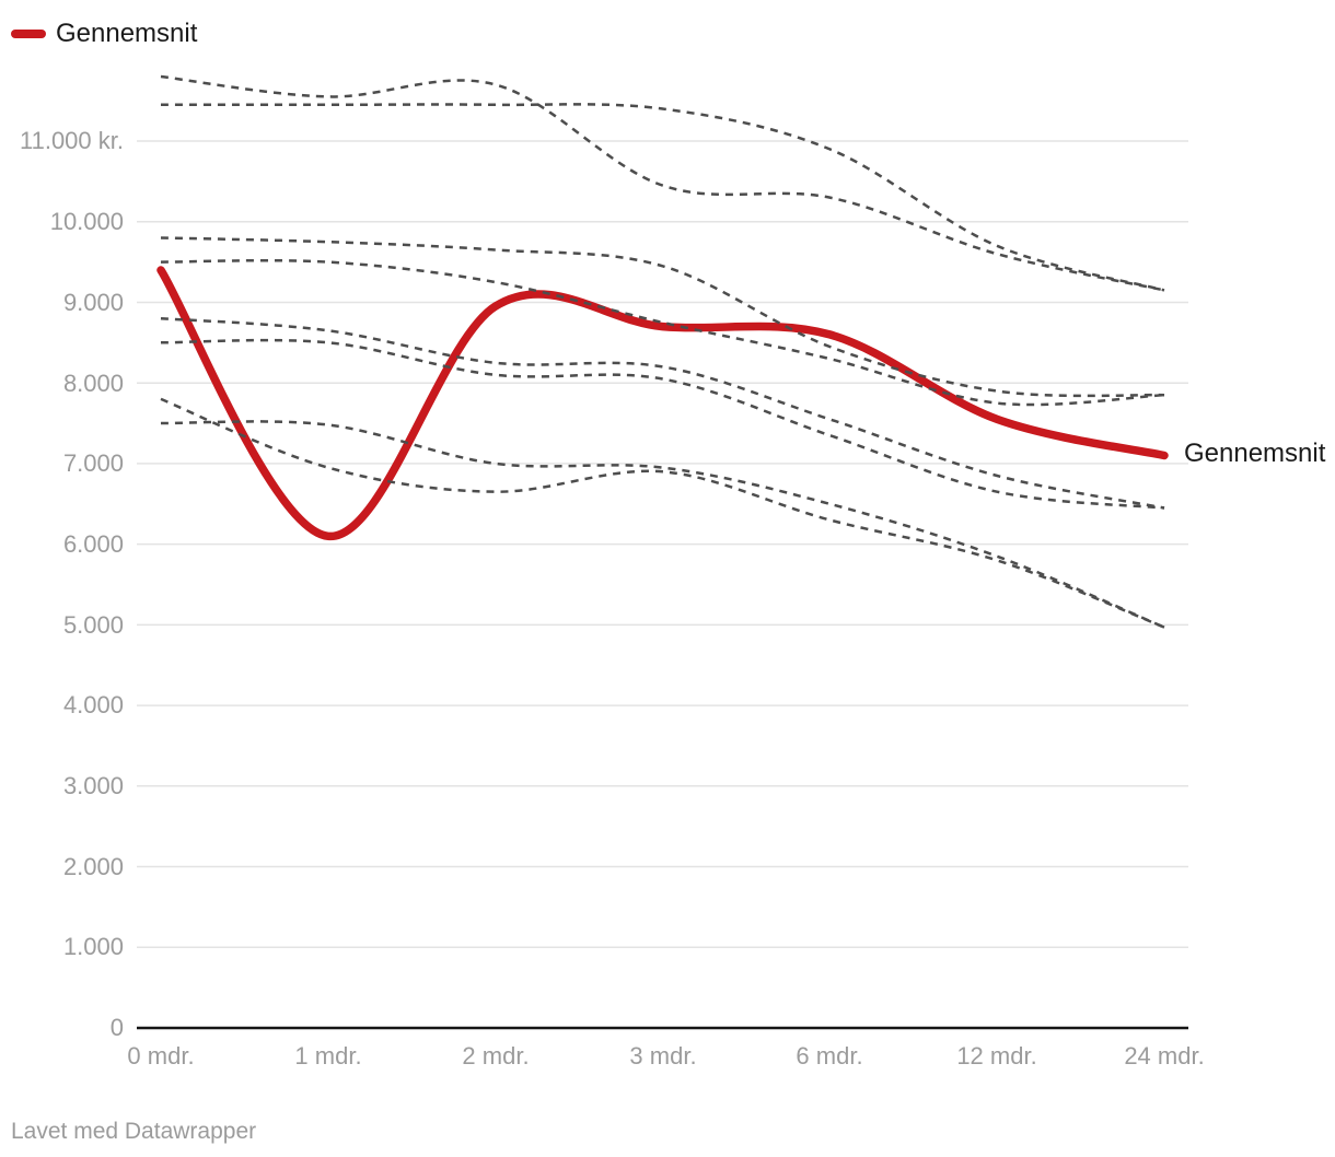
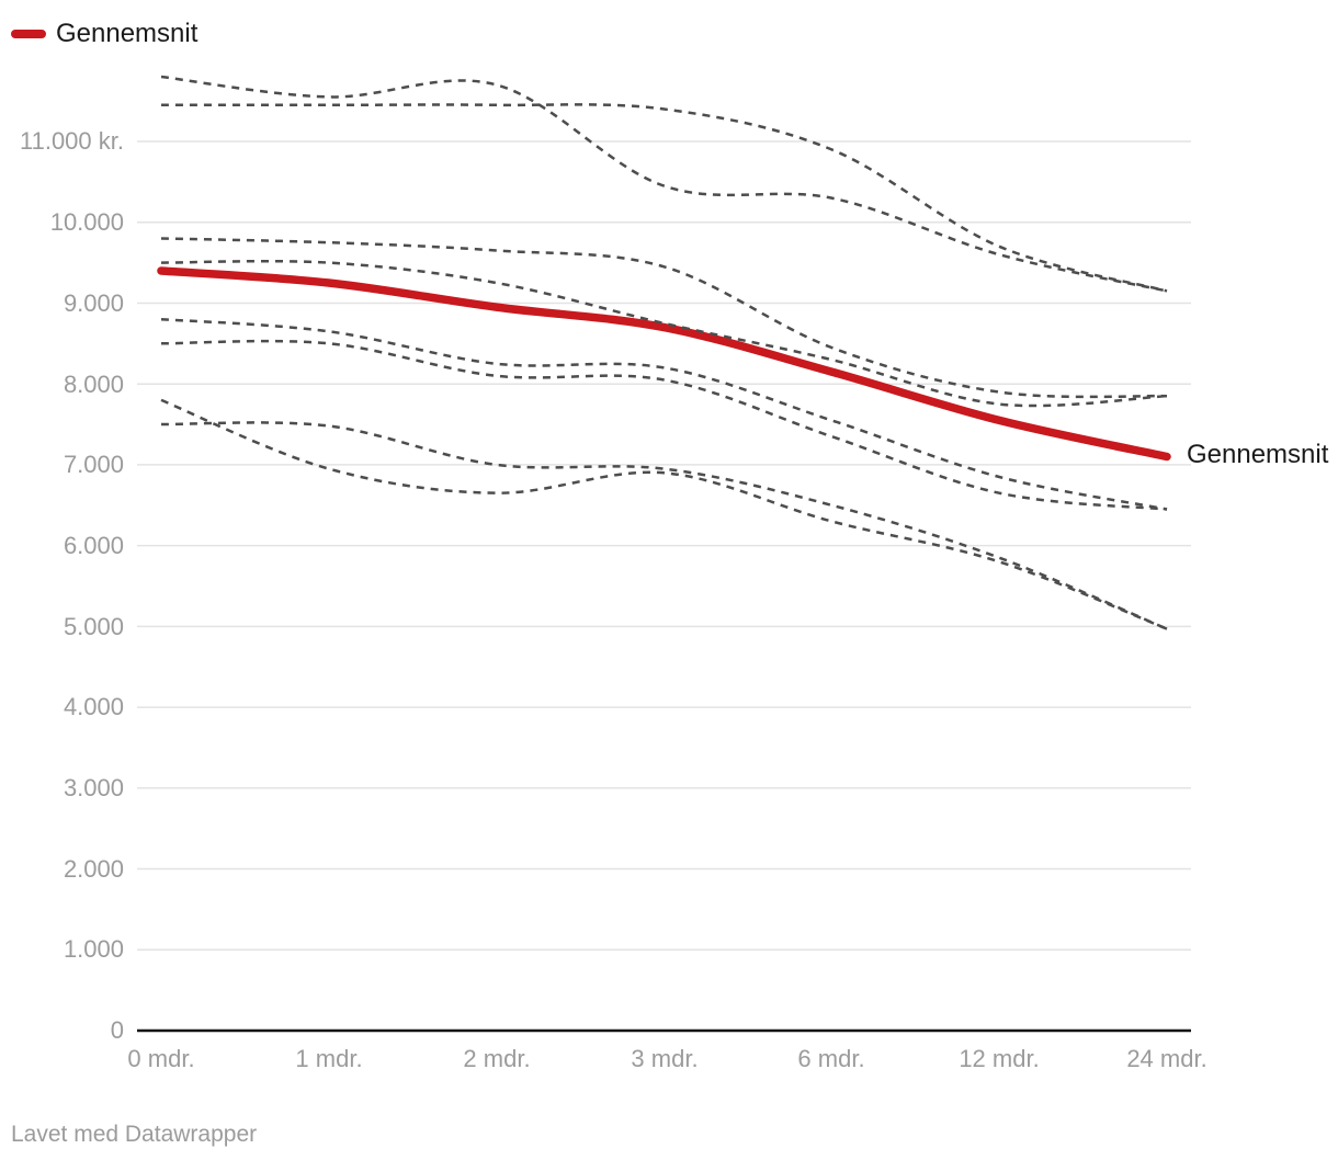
Gennemsnit/1 mdr.: 6100 -> 9200
Gennemsnit/6 mdr.: 8600 -> 8200
